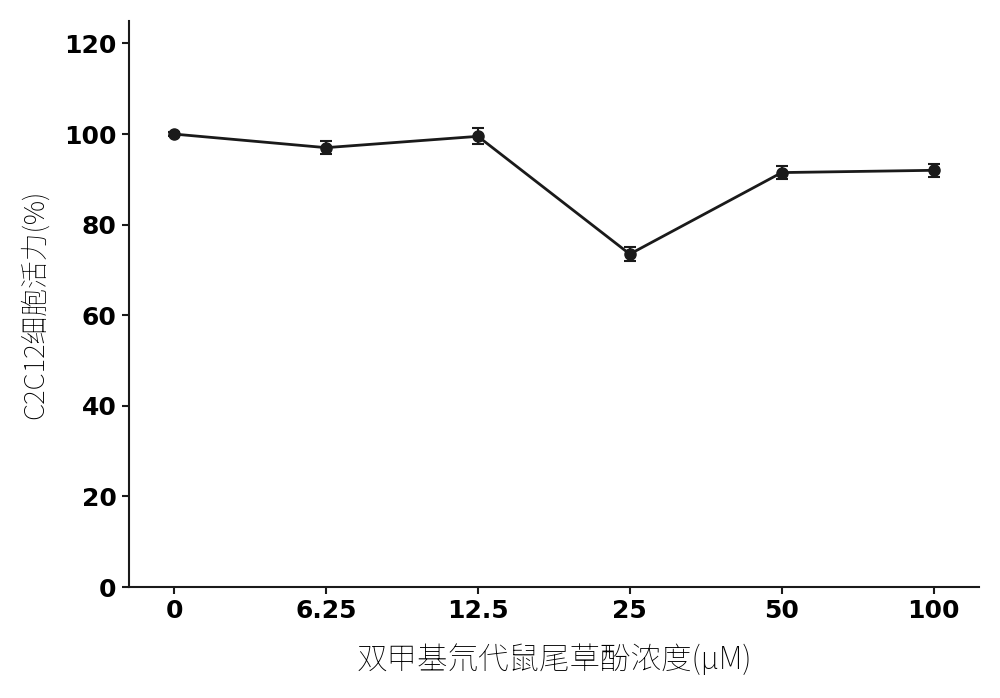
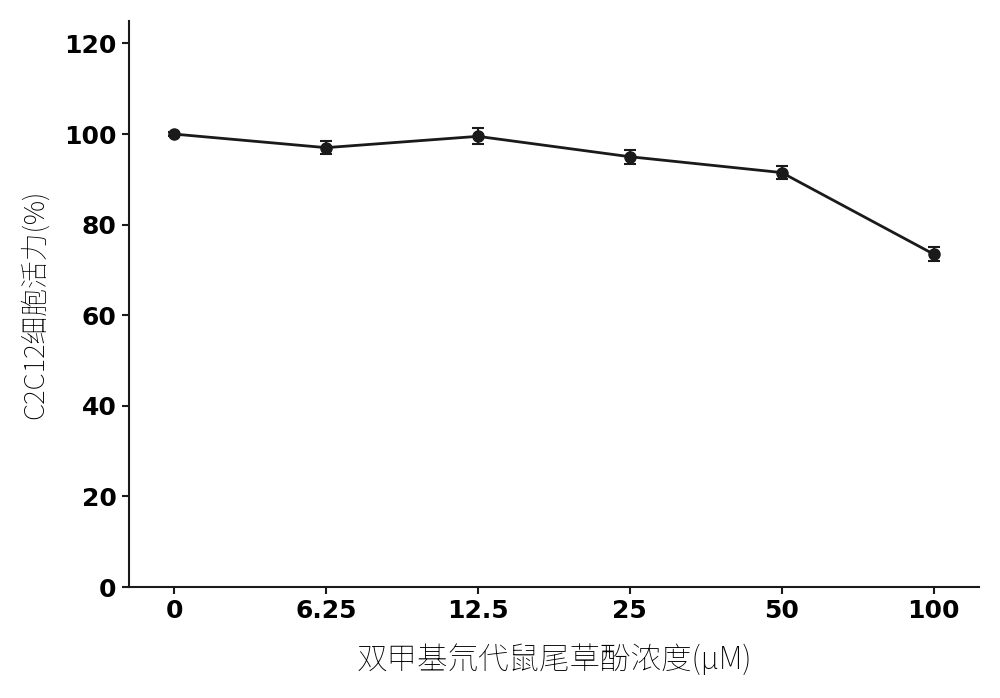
25: 73.5 -> 95.0
100: 92.0 -> 73.5
